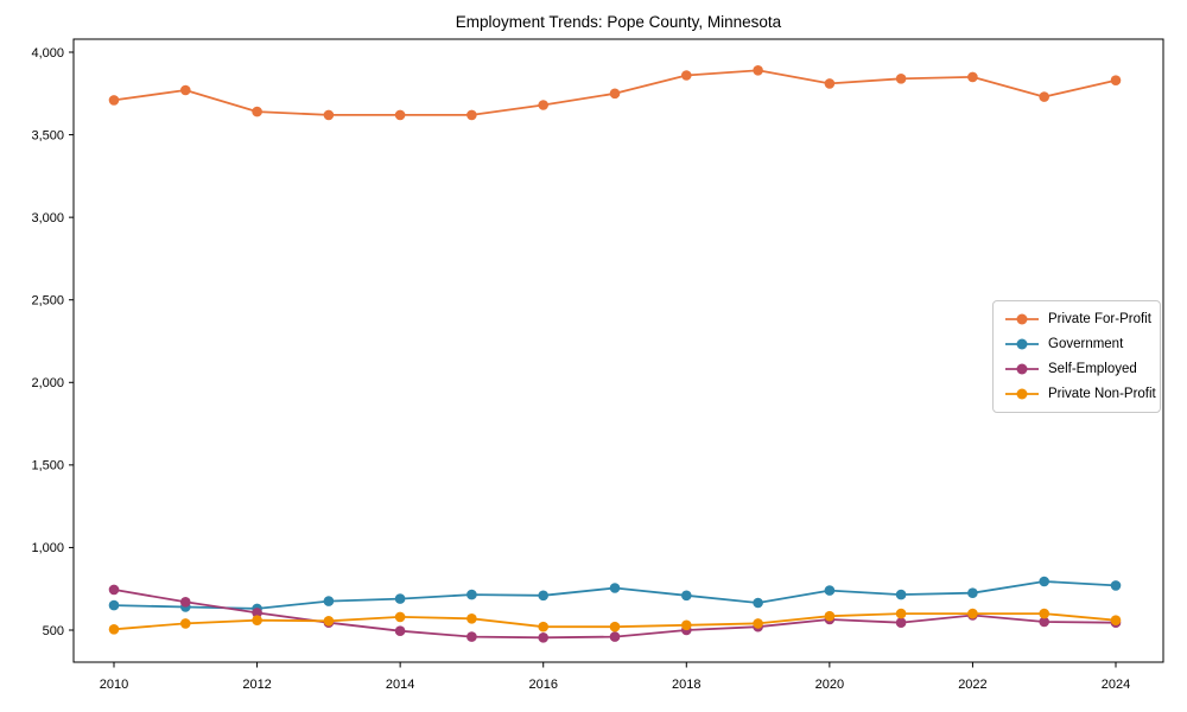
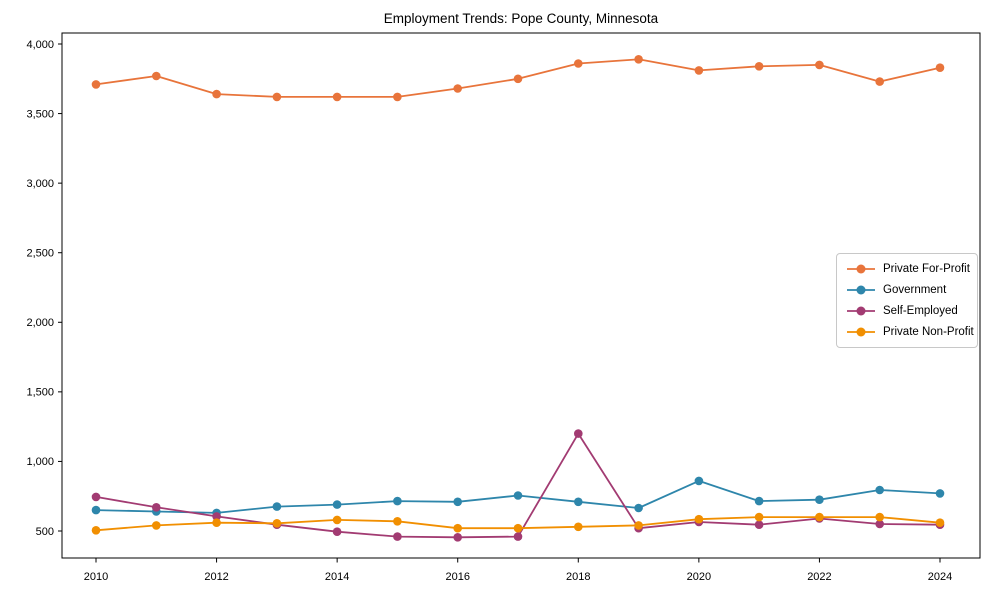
Self-Employed/2018: 500 -> 1200
Government/2020: 740 -> 860
